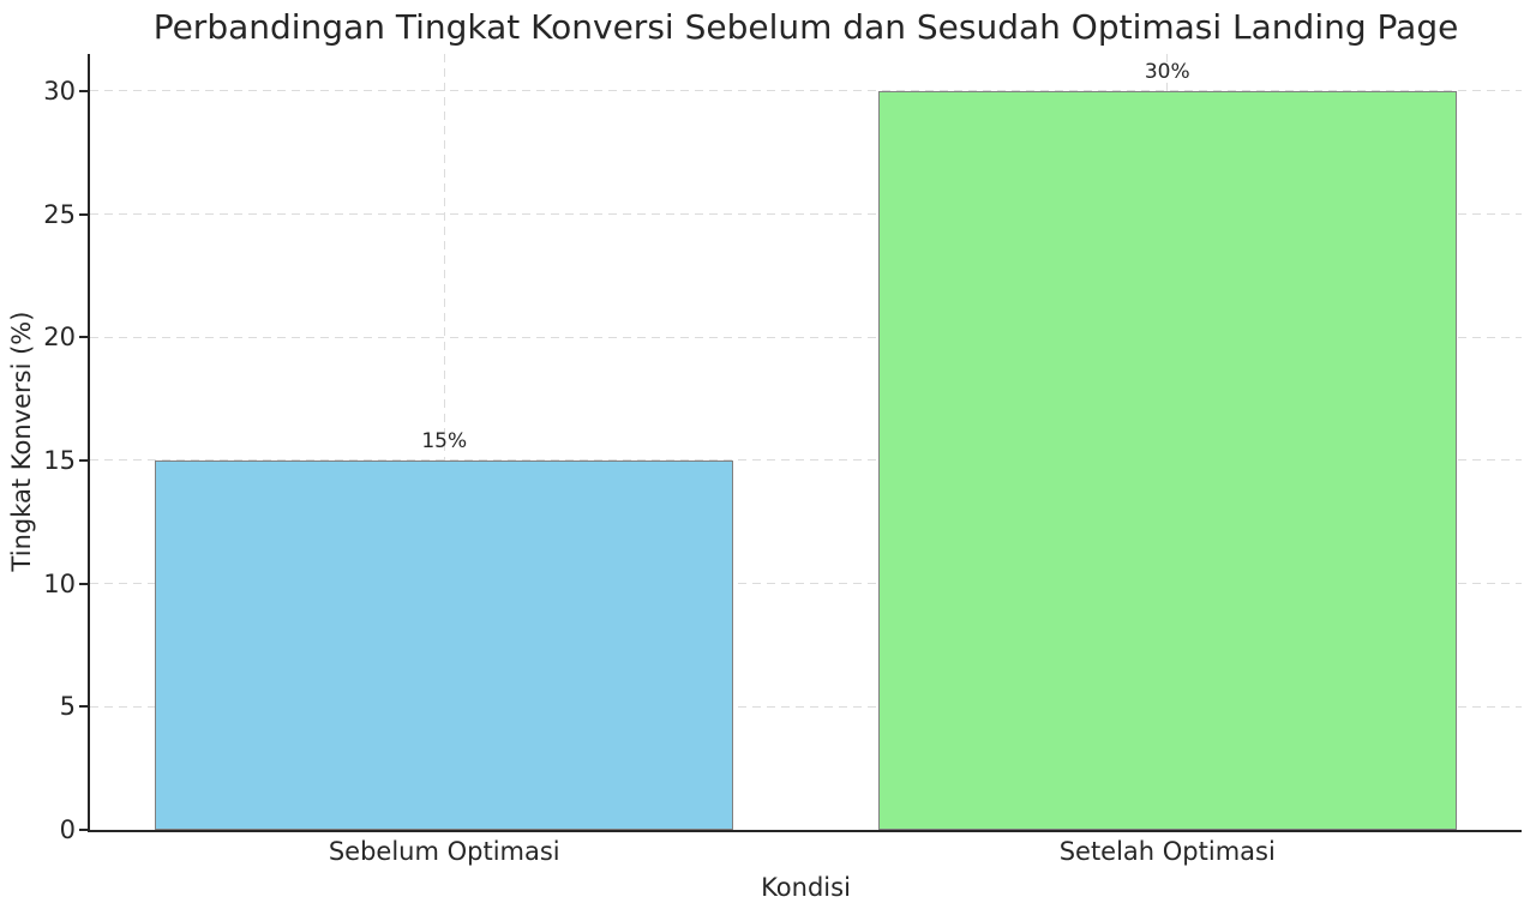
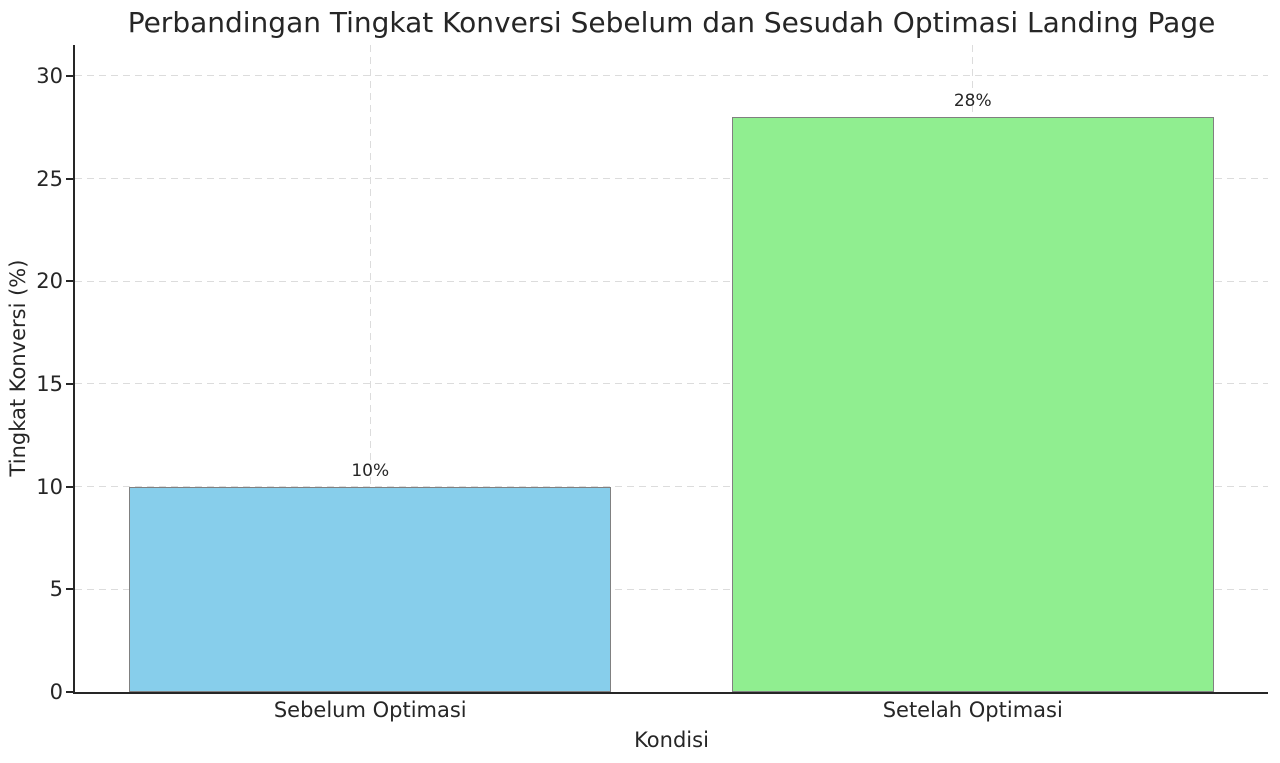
Sebelum Optimasi: 15% -> 10%
Setelah Optimasi: 30% -> 28%
